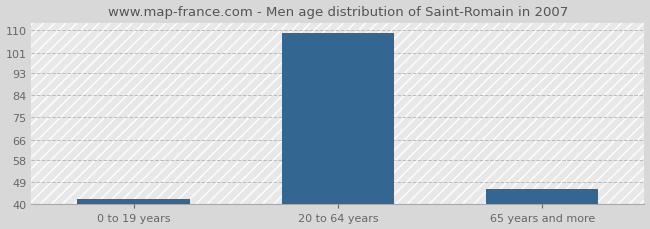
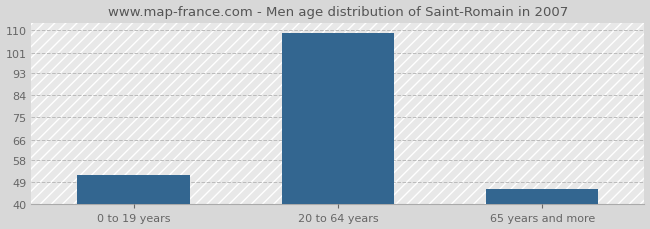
0 to 19 years: 42 -> 52
